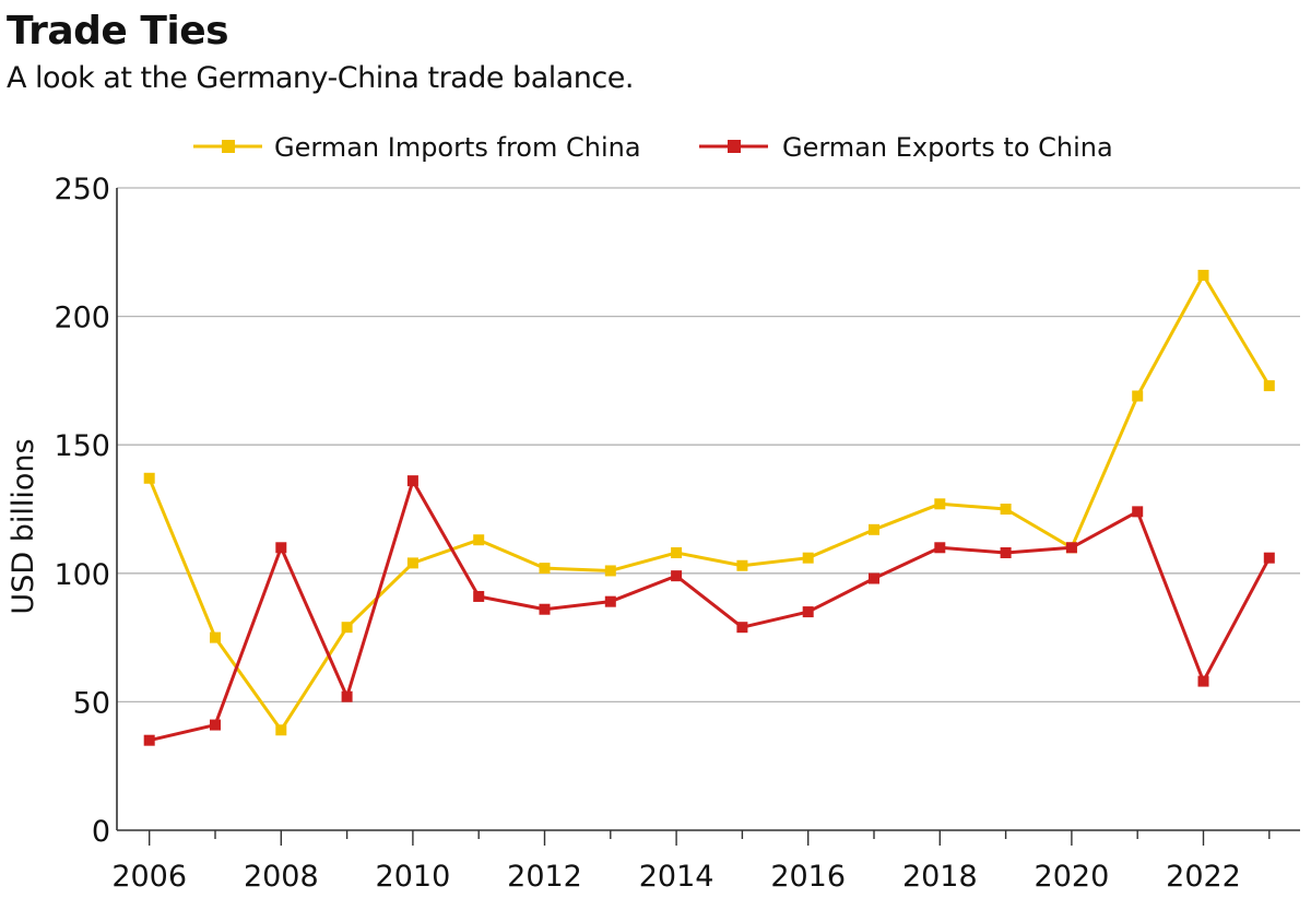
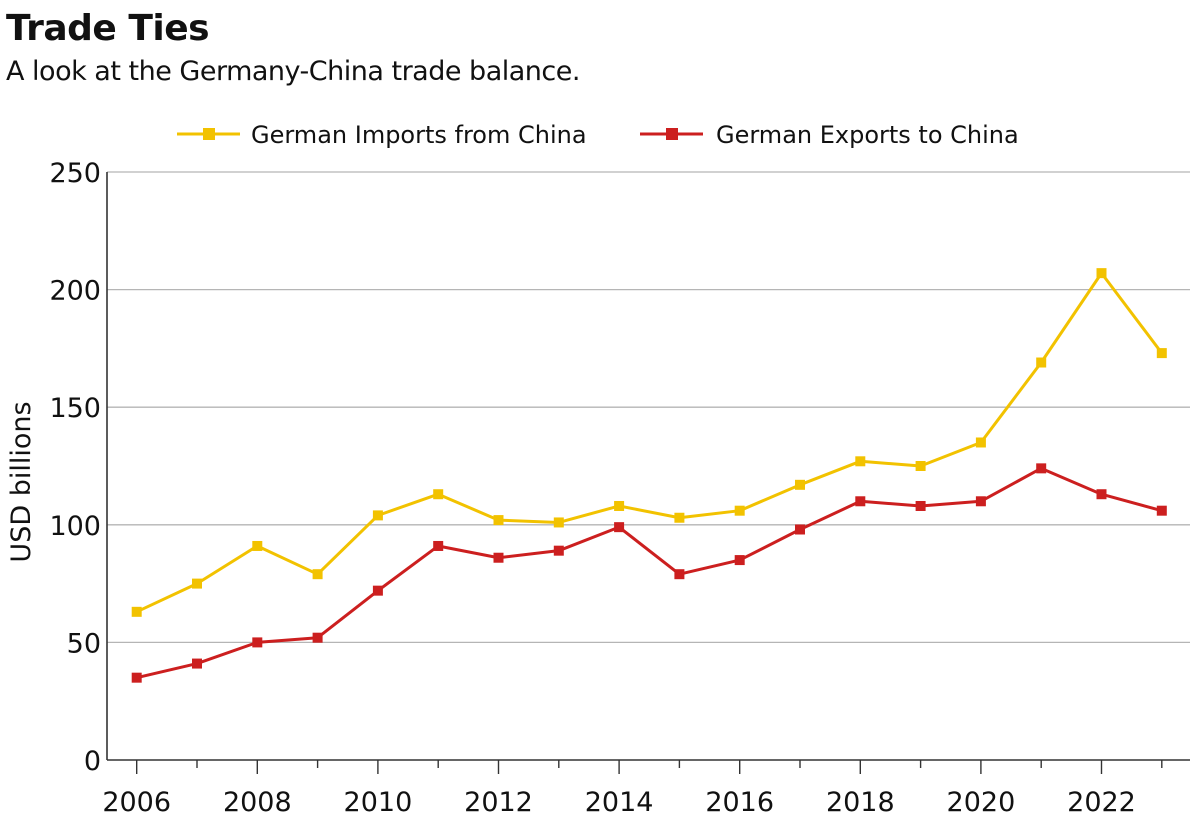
German Imports from China/2006: 137 -> 63
German Imports from China/2008: 39 -> 91
German Exports to China/2008: 110 -> 50
German Exports to China/2010: 136 -> 72
German Imports from China/2020: 110 -> 135
German Imports from China/2022: 216 -> 207
German Exports to China/2022: 58 -> 113
